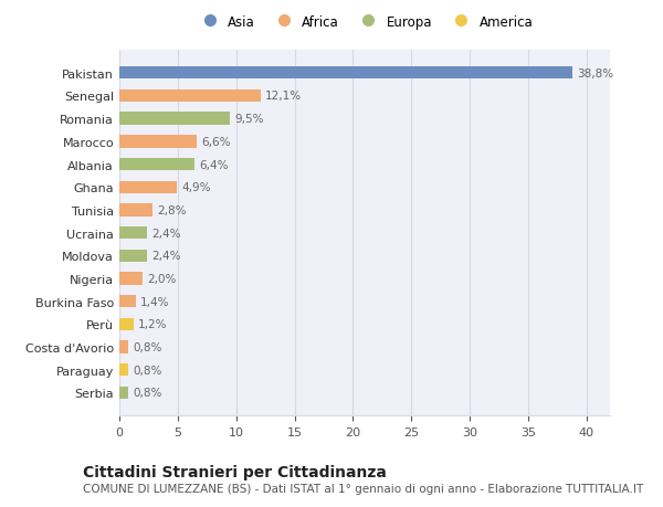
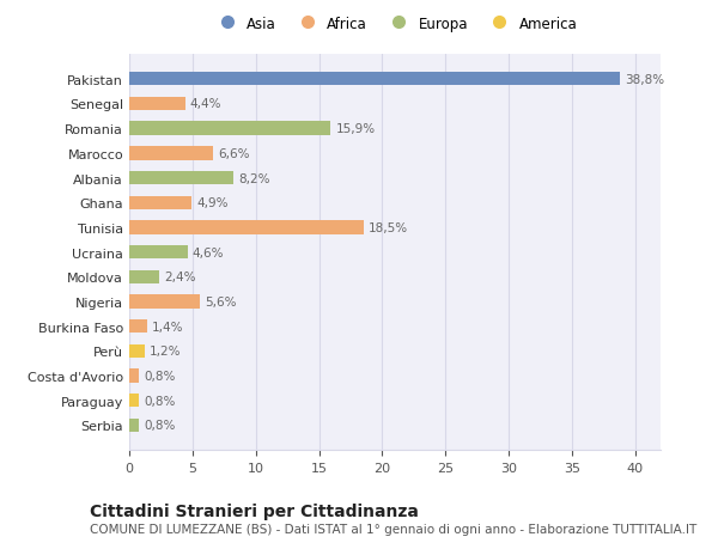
Senegal: 12,1% -> 4,4%
Romania: 9,5% -> 15,9%
Albania: 6,4% -> 8,2%
Tunisia: 2,8% -> 18,5%
Ucraina: 2,4% -> 4,6%
Nigeria: 2,0% -> 5,6%
